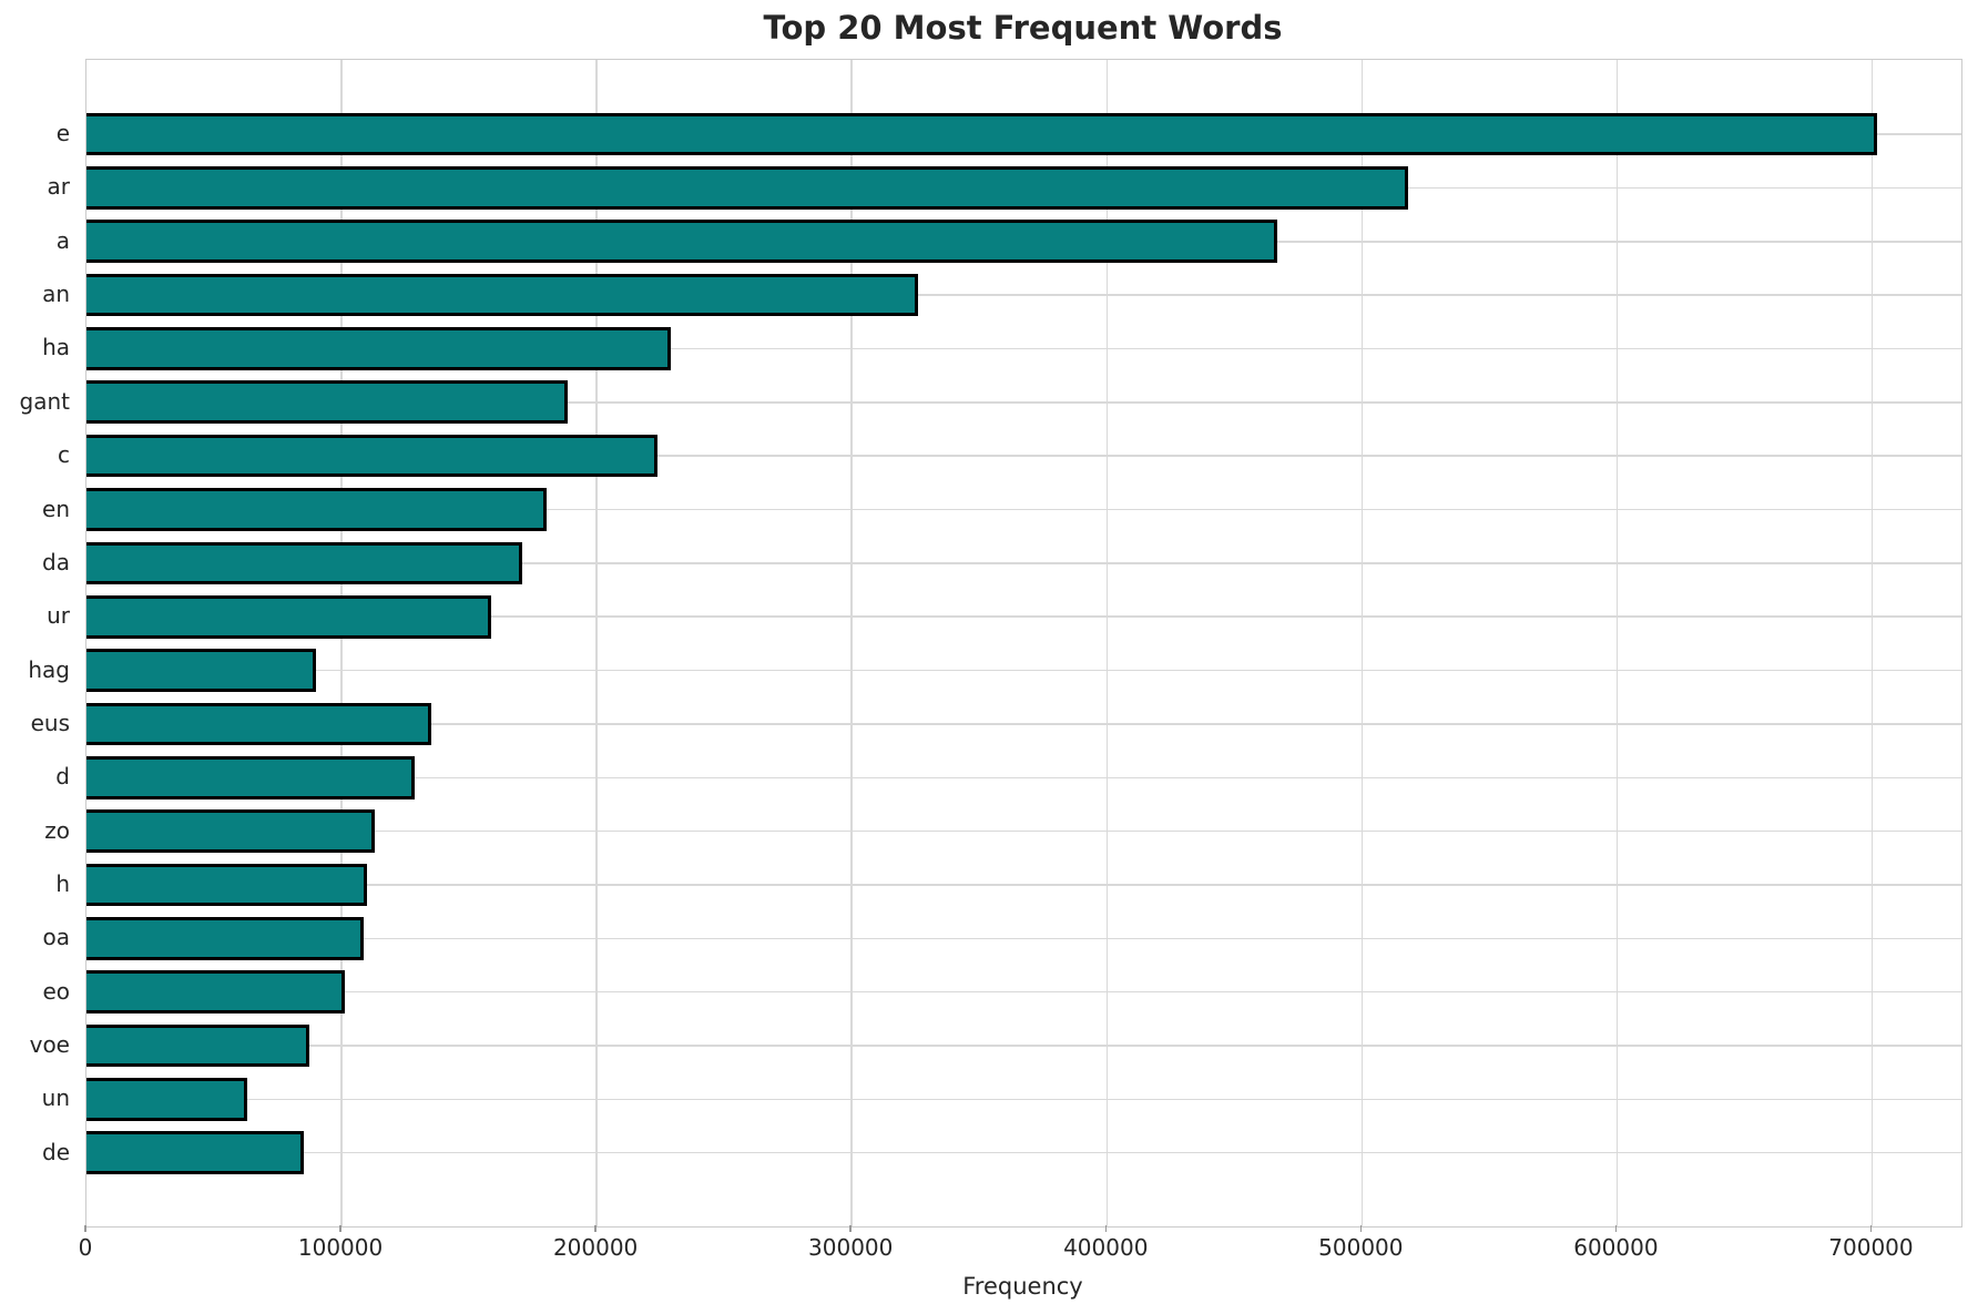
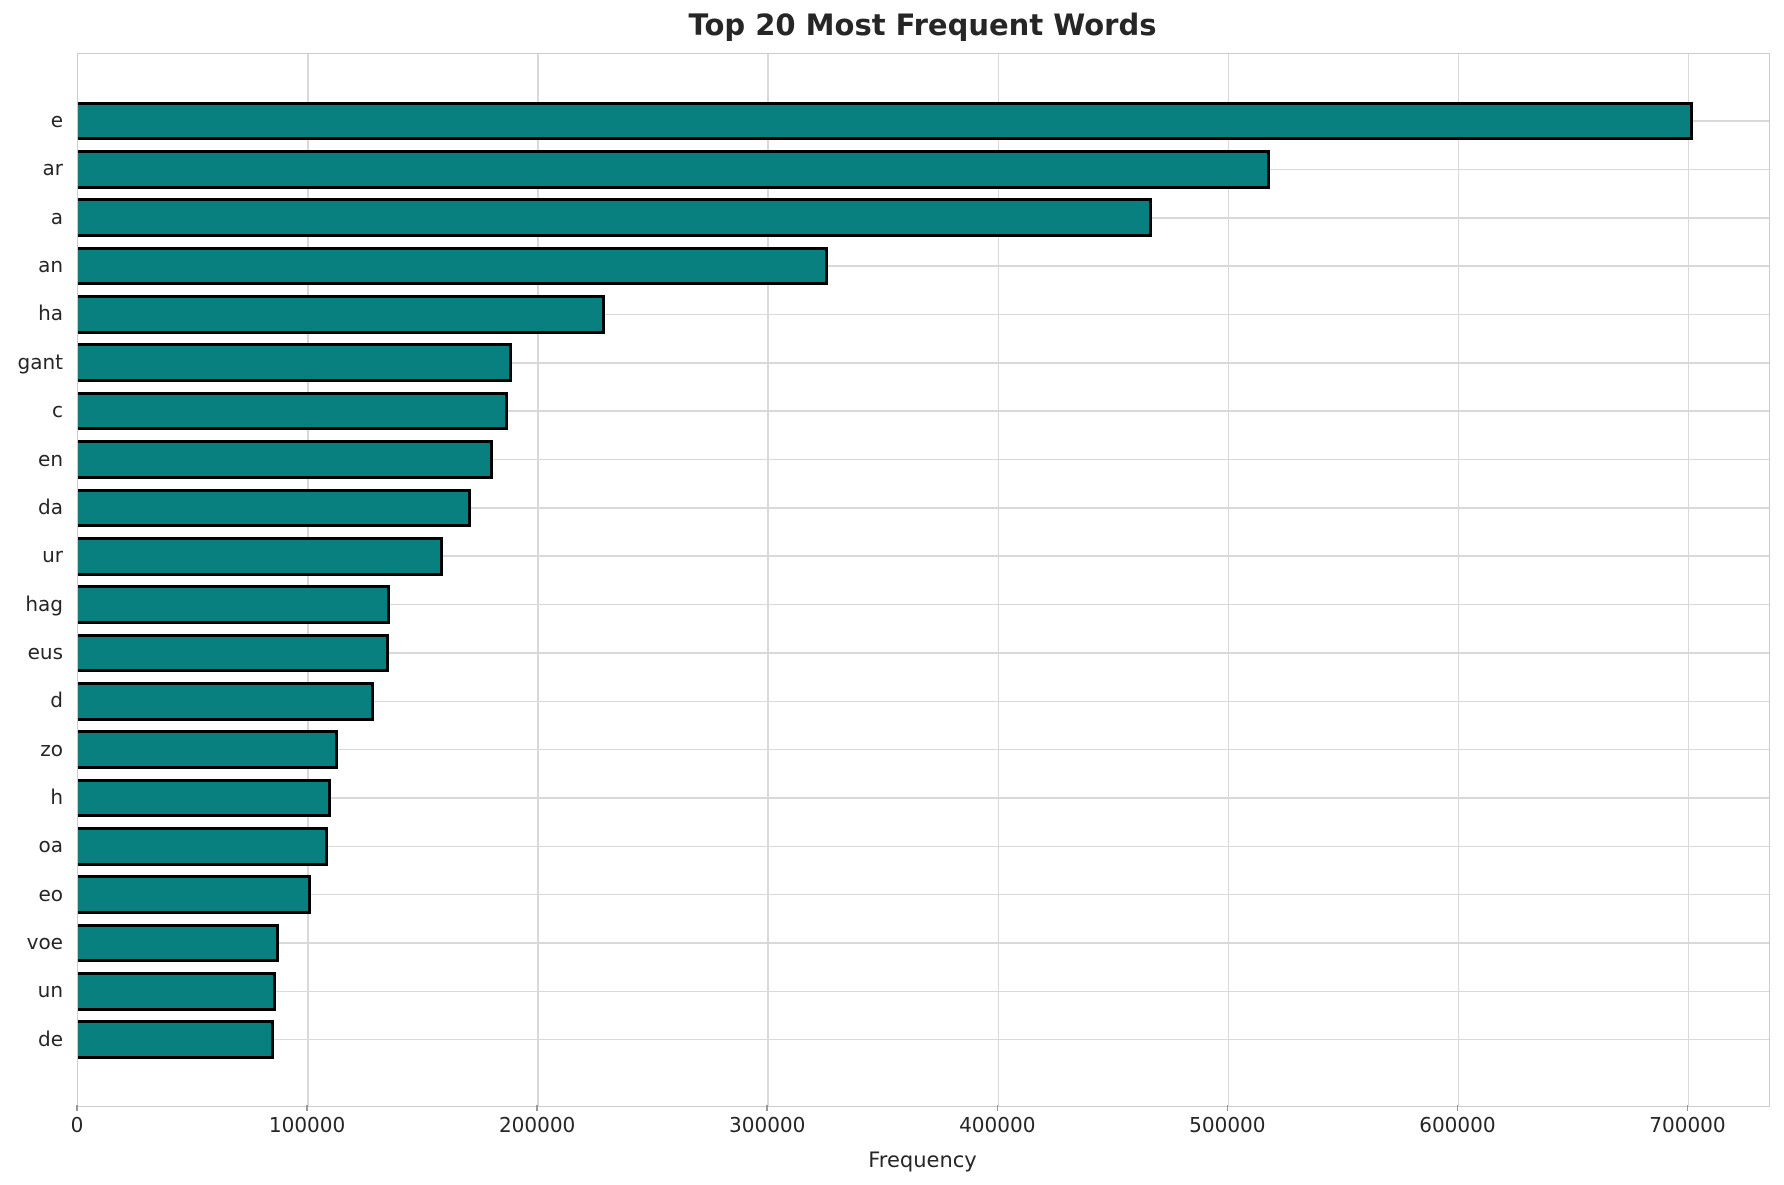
c: 224000 -> 187000
hag: 90000 -> 136000
un: 63000 -> 86000
